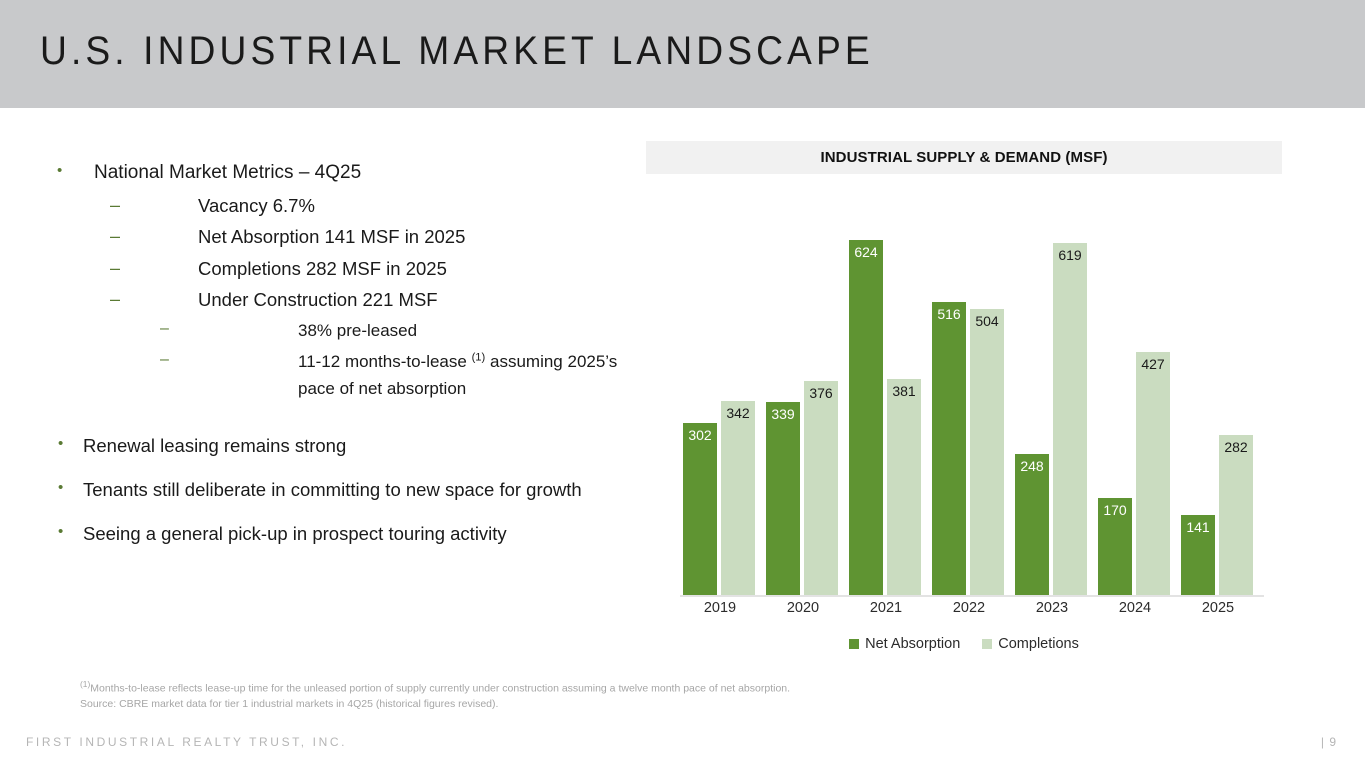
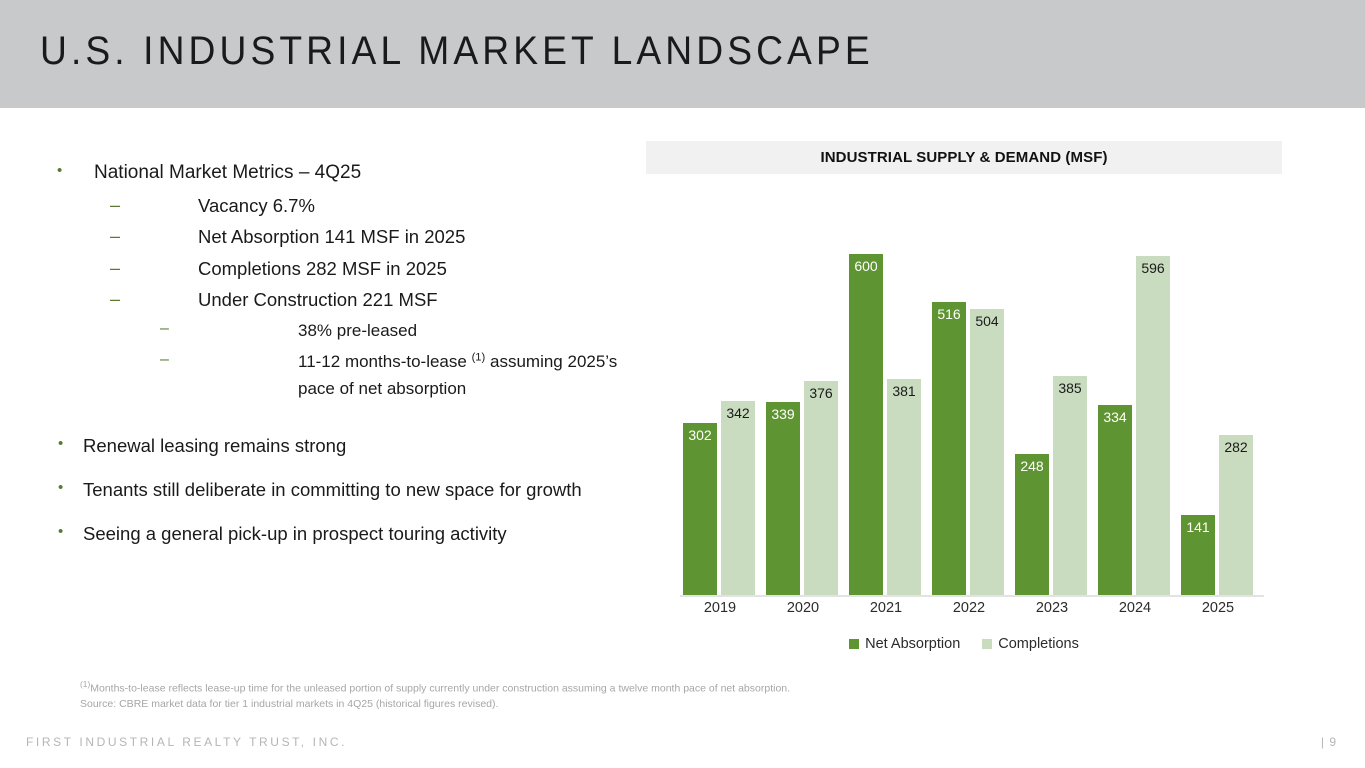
Net Absorption/2021: 624 -> 600
Completions/2023: 619 -> 385
Net Absorption/2024: 170 -> 334
Completions/2024: 427 -> 596
